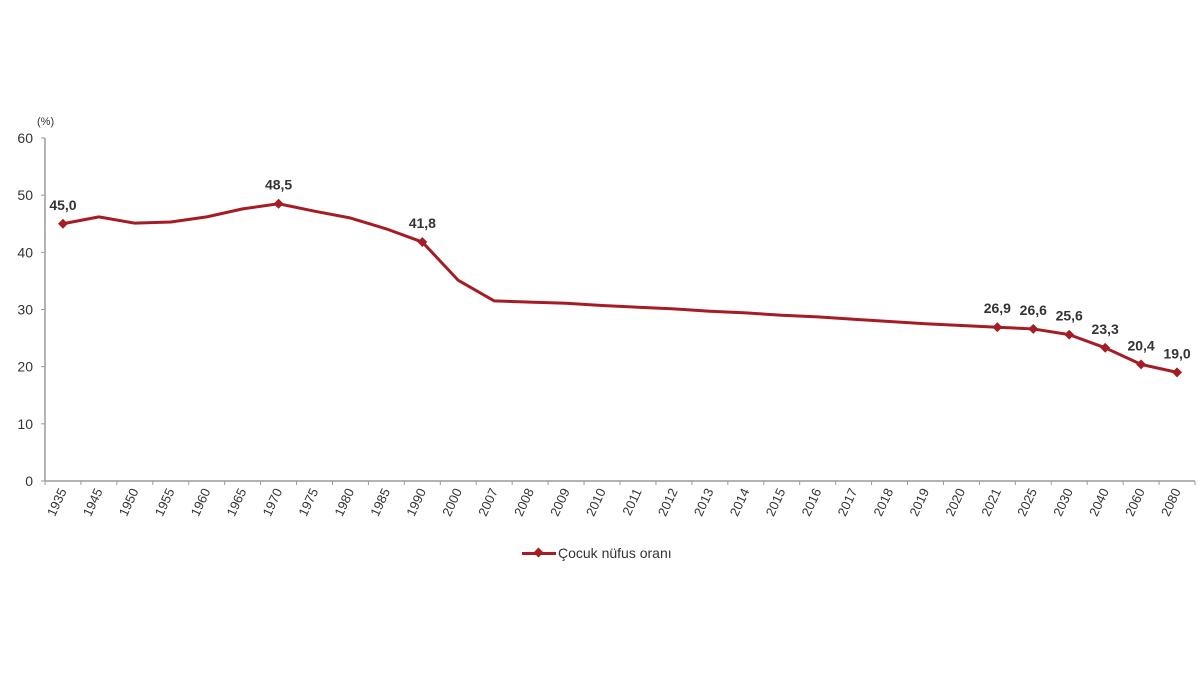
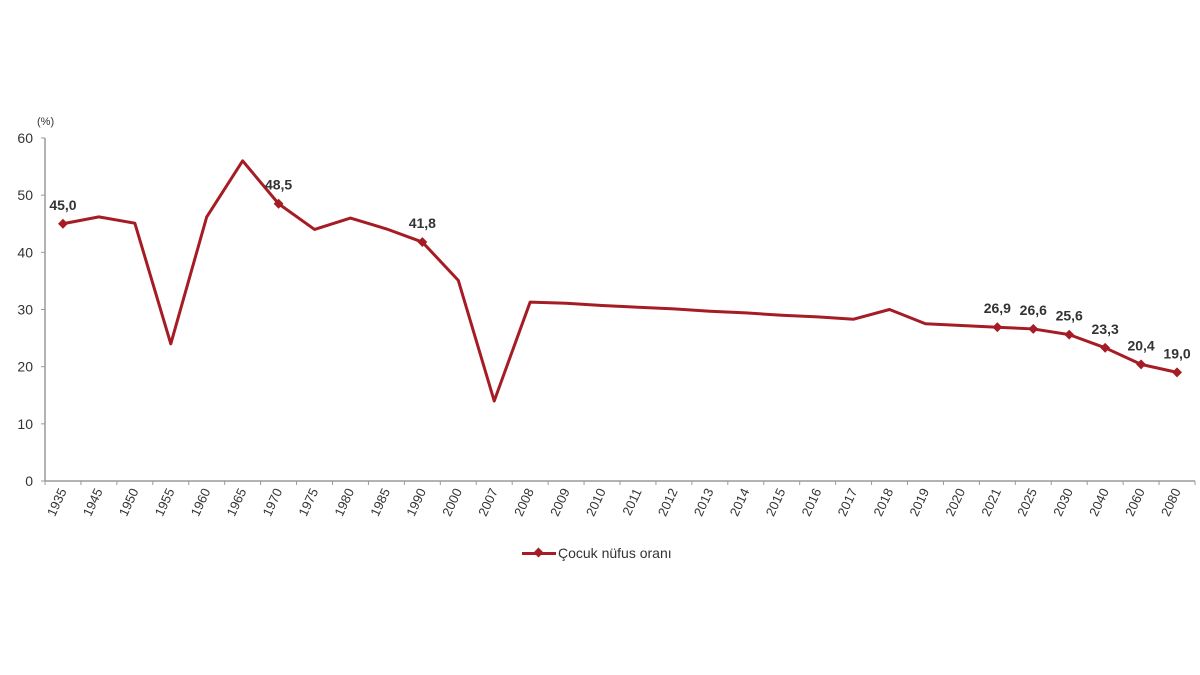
1955: 45 -> 24
1965: 48 -> 56
1975: 47 -> 44
2007: 32 -> 14
2018: 28 -> 30
